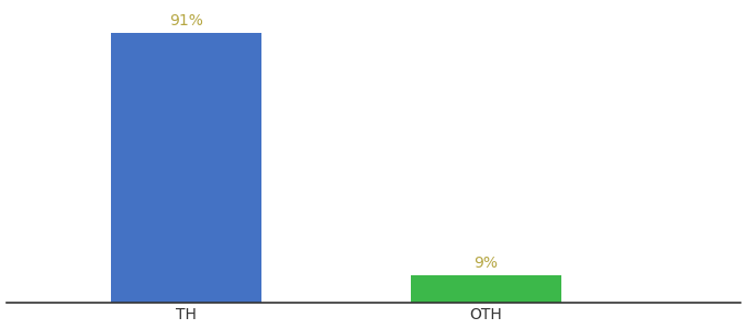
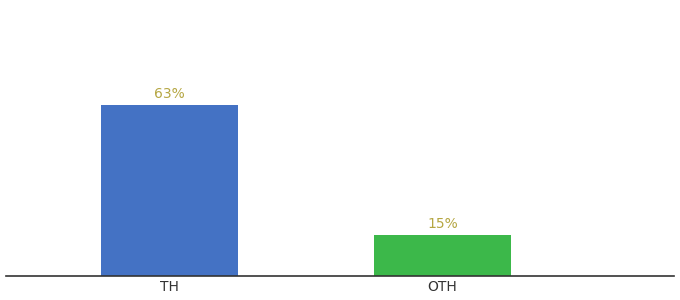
TH: 91% -> 63%
OTH: 9% -> 15%
